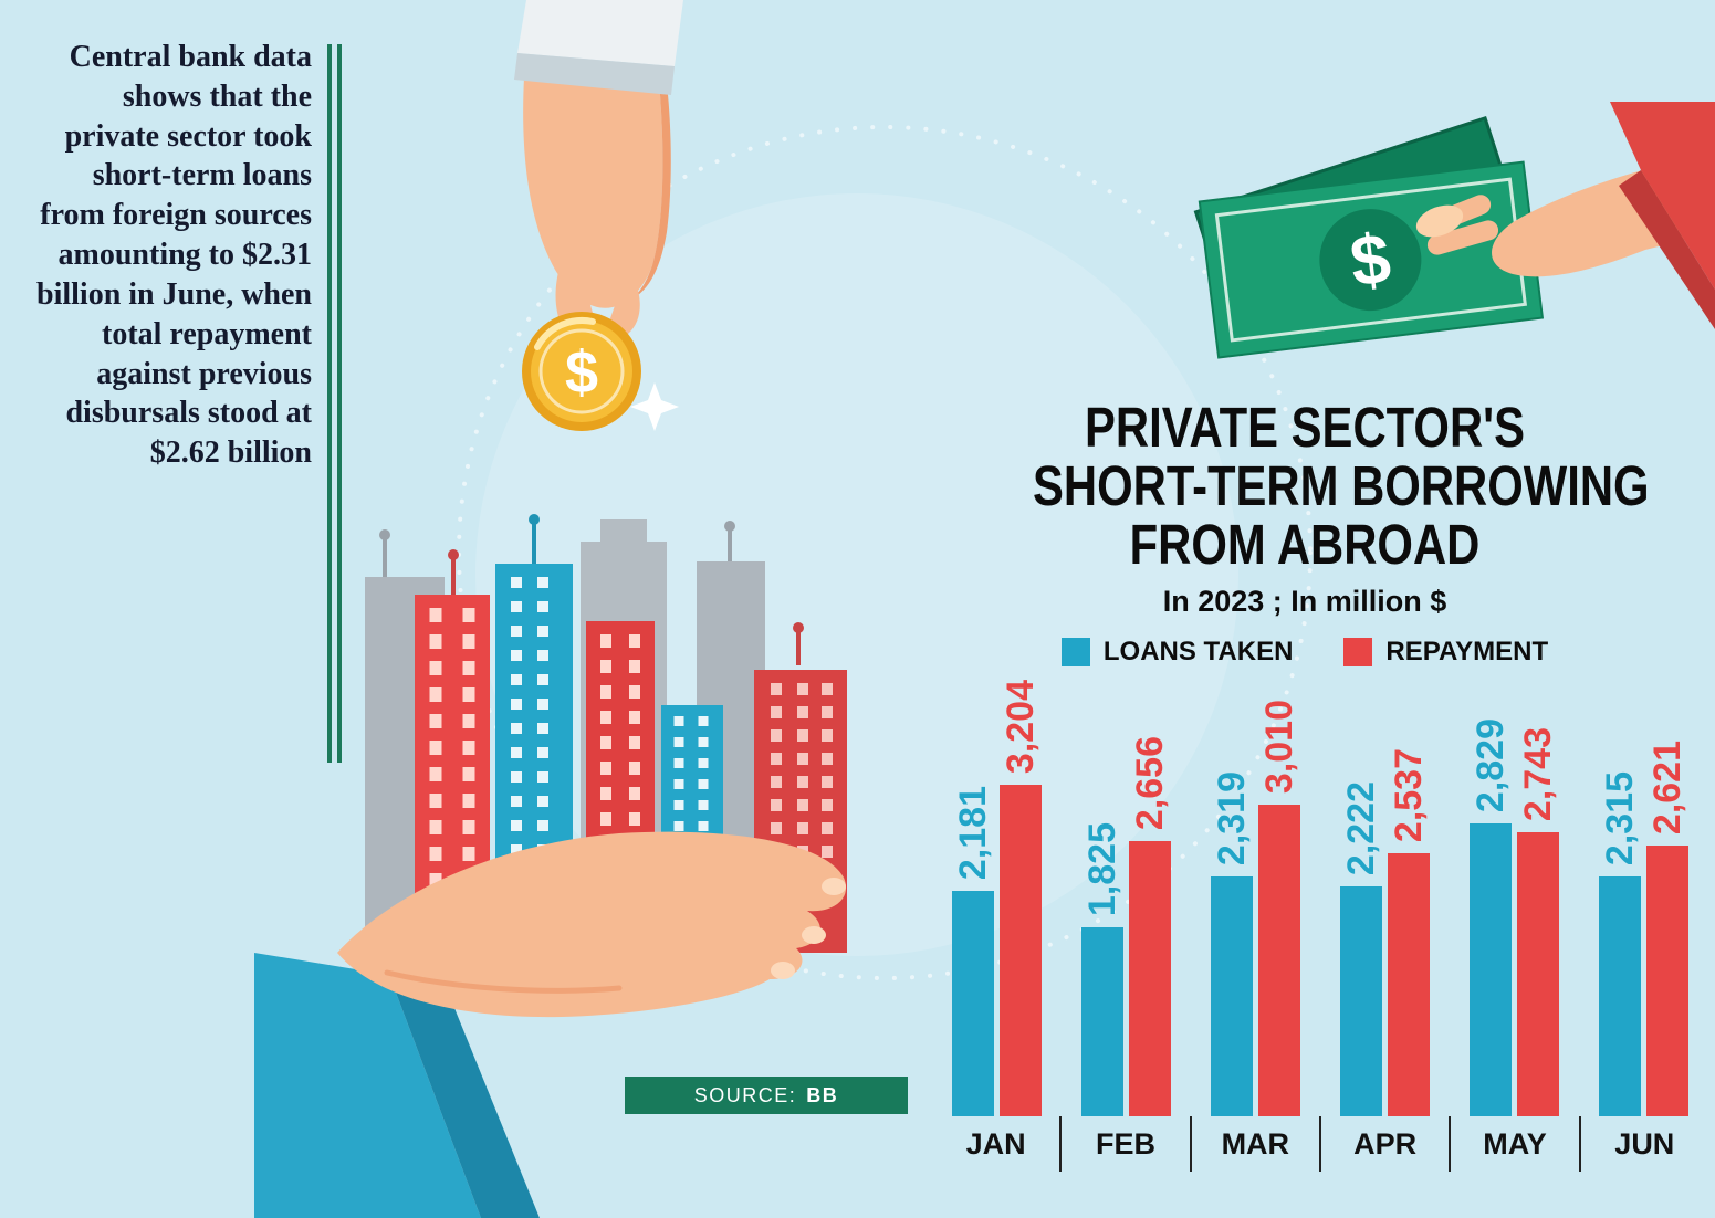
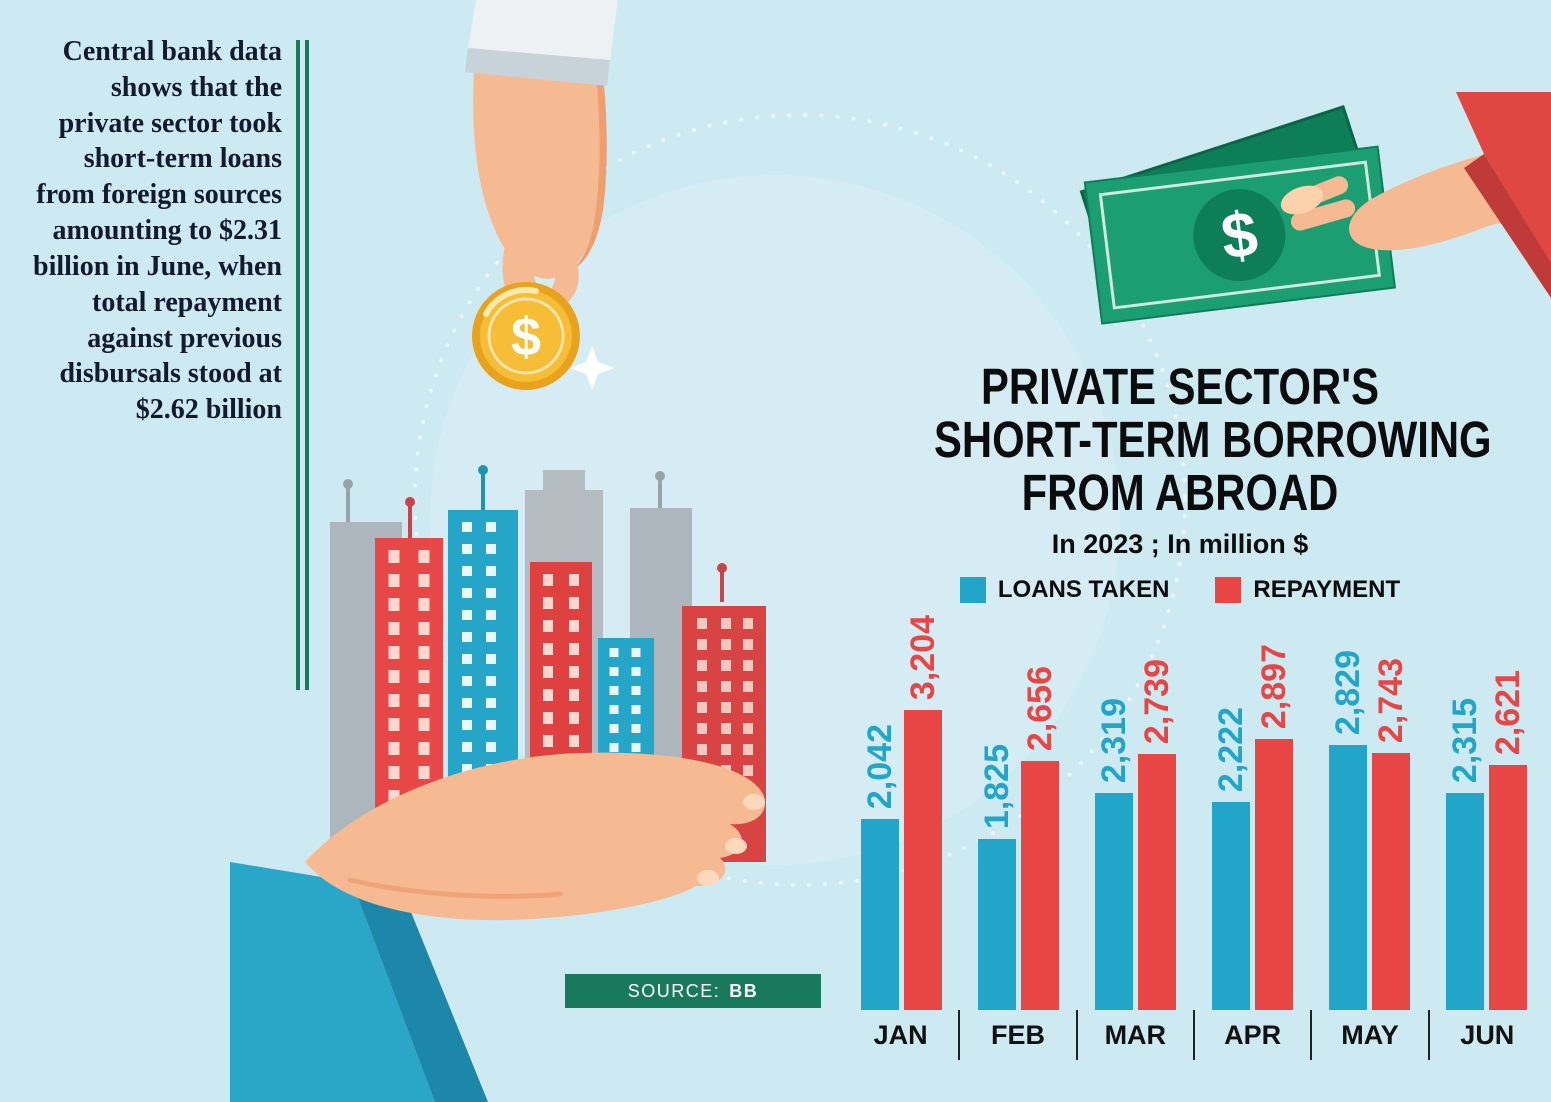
LOANS TAKEN/JAN: 2,181 -> 2,042
REPAYMENT/MAR: 3,010 -> 2,739
REPAYMENT/APR: 2,537 -> 2,897
